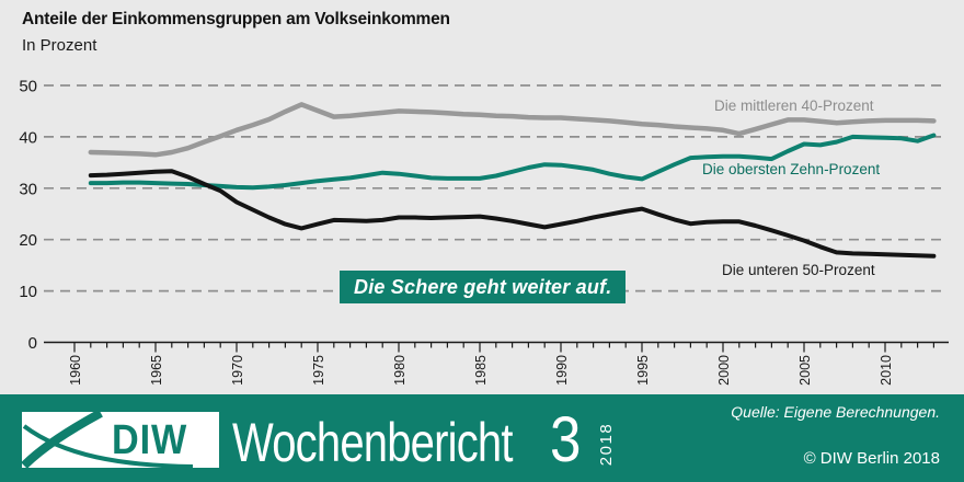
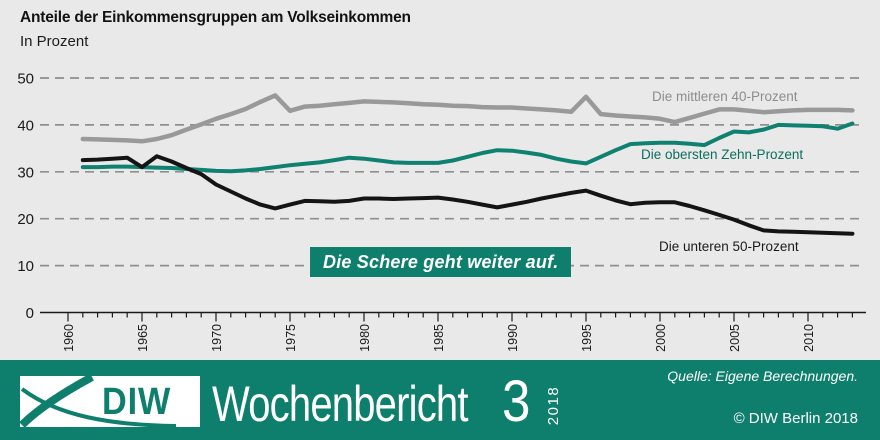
Die unteren 50-Prozent/1965: 33 -> 31
Die mittleren 40-Prozent/1975: 45 -> 43
Die mittleren 40-Prozent/1995: 42 -> 46
